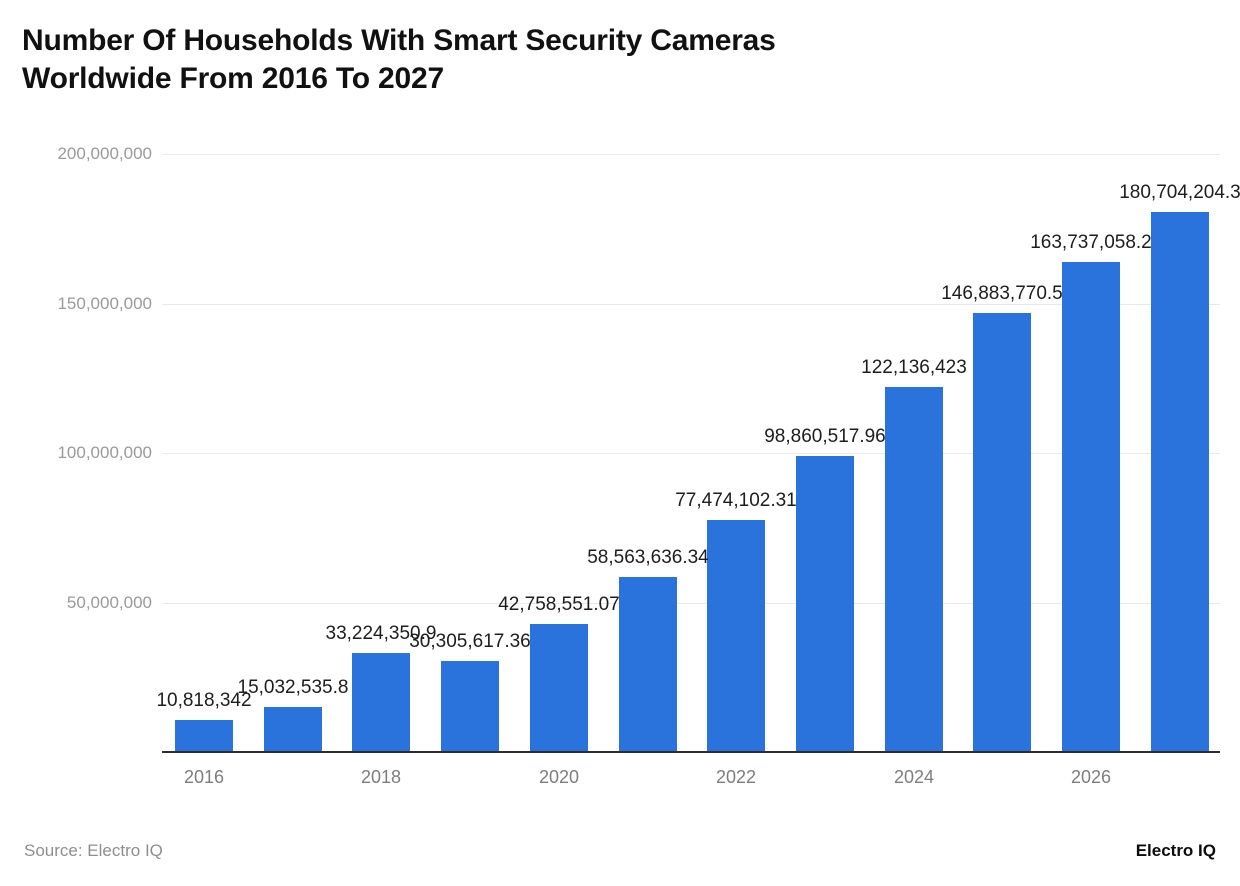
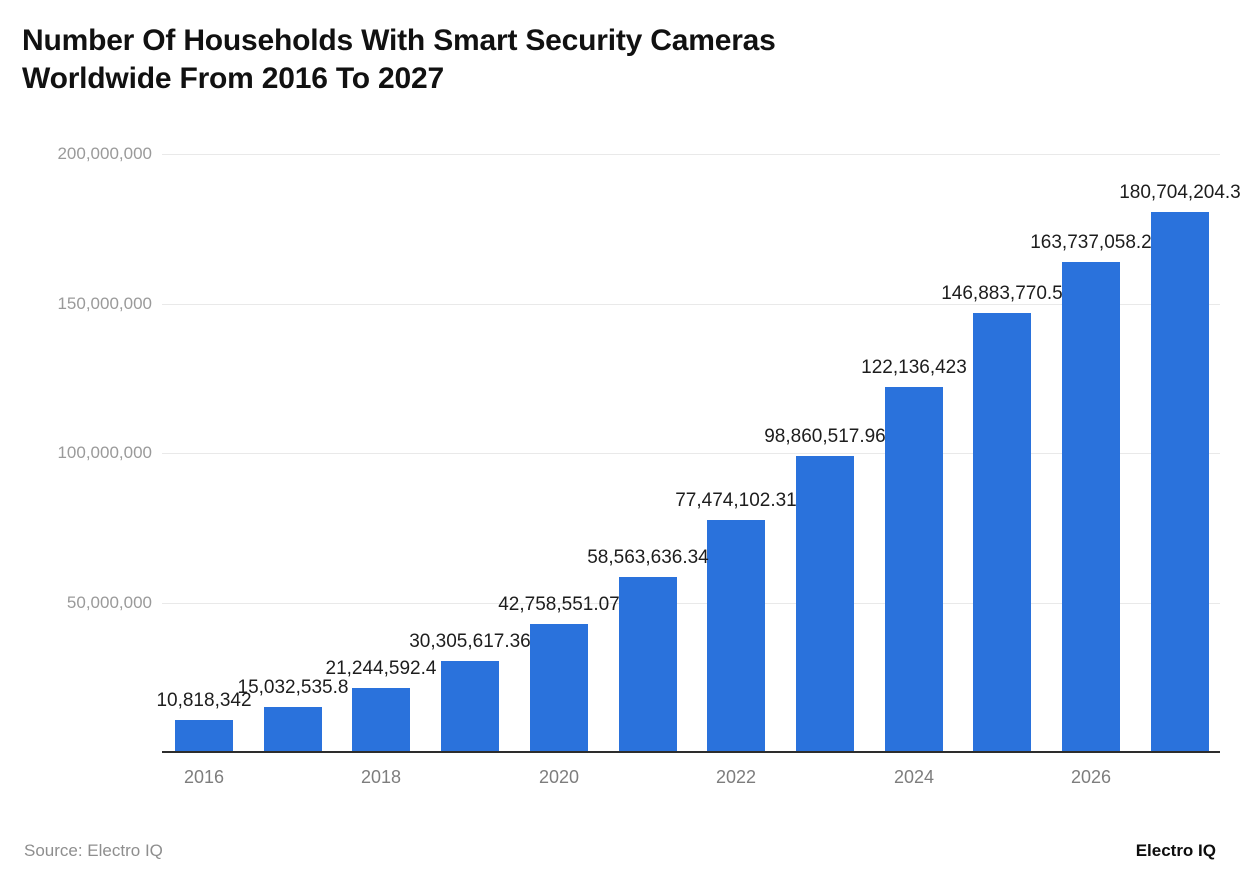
2018: 33,224,350.9 -> 21,244,592.4
